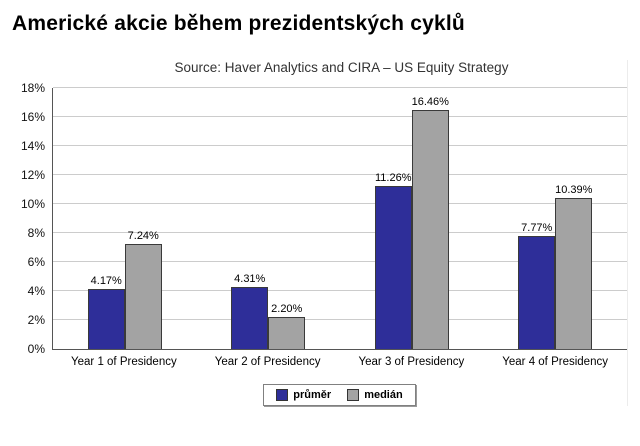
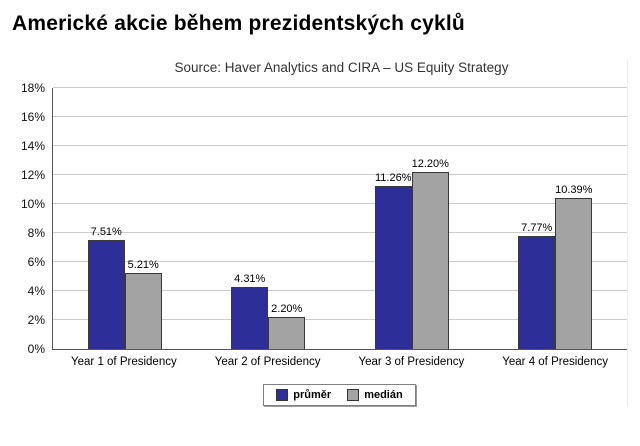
průměr/Year 1 of Presidency: 4.17% -> 7.51%
medián/Year 1 of Presidency: 7.24% -> 5.21%
medián/Year 3 of Presidency: 16.46% -> 12.20%
